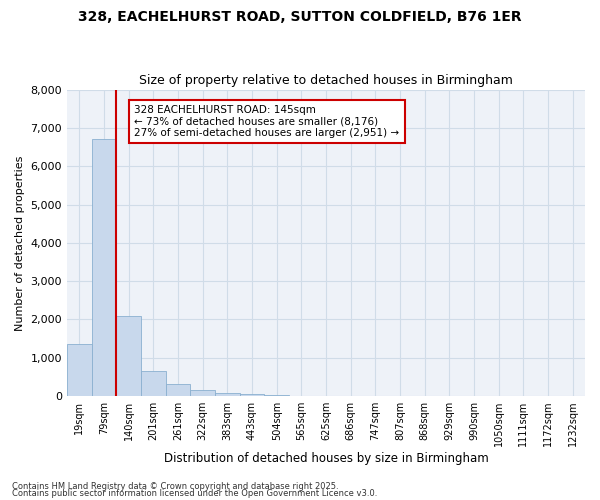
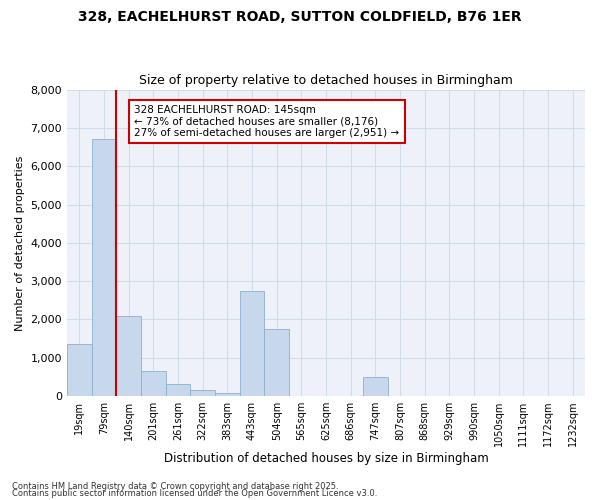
443sqm: 50 -> 2,750
504sqm: 20 -> 1,750
747sqm: 0 -> 500
